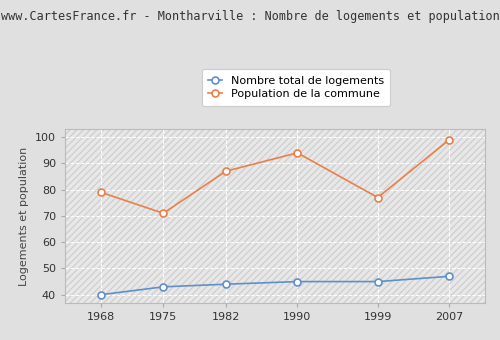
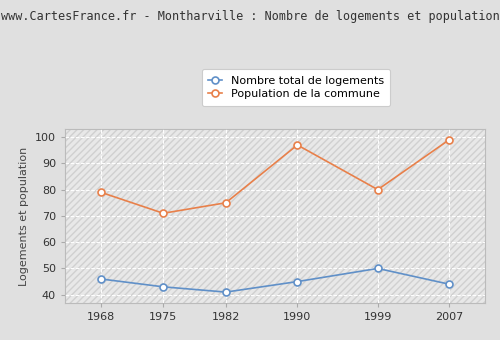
Nombre total de logements/1968: 40 -> 46
Nombre total de logements/1982: 44 -> 41
Population de la commune/1982: 87 -> 75
Population de la commune/1990: 94 -> 97
Nombre total de logements/1999: 45 -> 50
Population de la commune/1999: 77 -> 80
Nombre total de logements/2007: 47 -> 44
